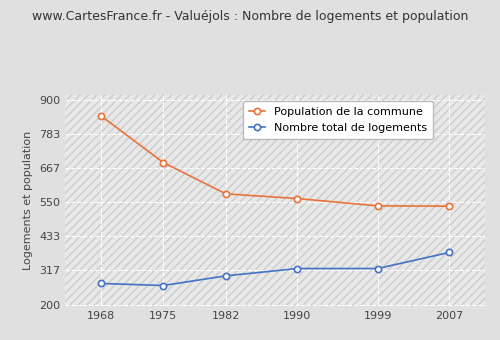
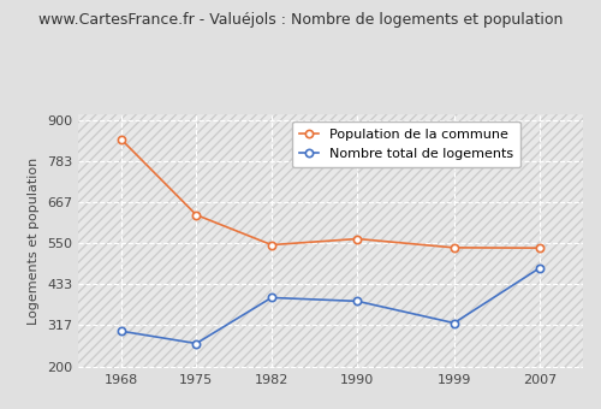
Nombre total de logements/1968: 272 -> 300
Population de la commune/1975: 685 -> 630
Nombre total de logements/1982: 298 -> 395
Population de la commune/1982: 578 -> 545
Nombre total de logements/1990: 323 -> 385
Nombre total de logements/2007: 378 -> 480
